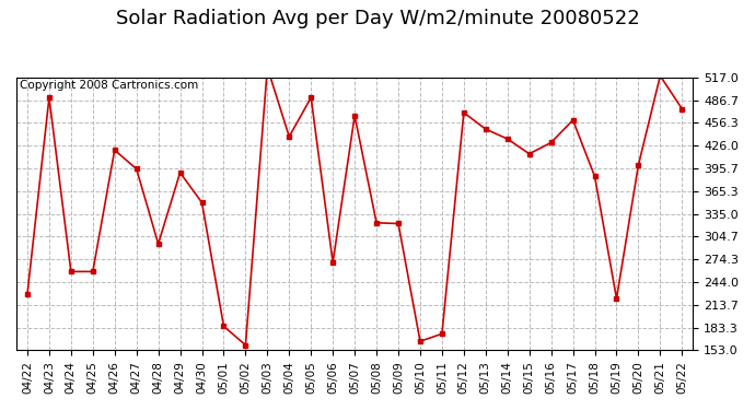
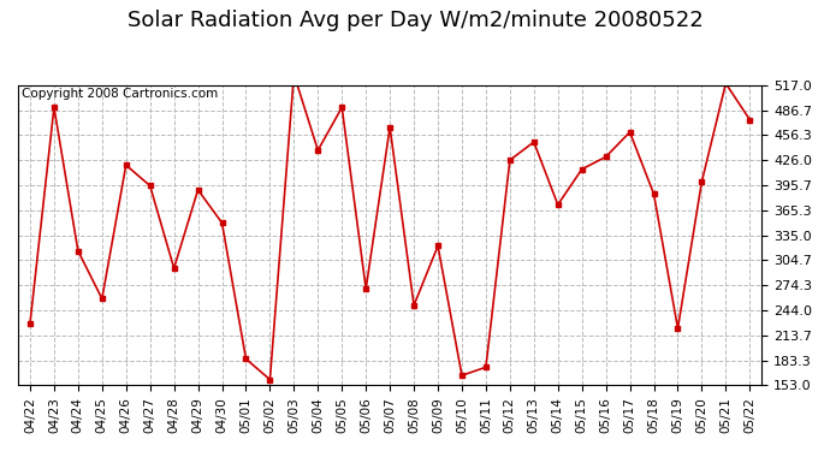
04/24: 258 -> 316
05/08: 323 -> 250
05/12: 470 -> 426
05/14: 435 -> 372
